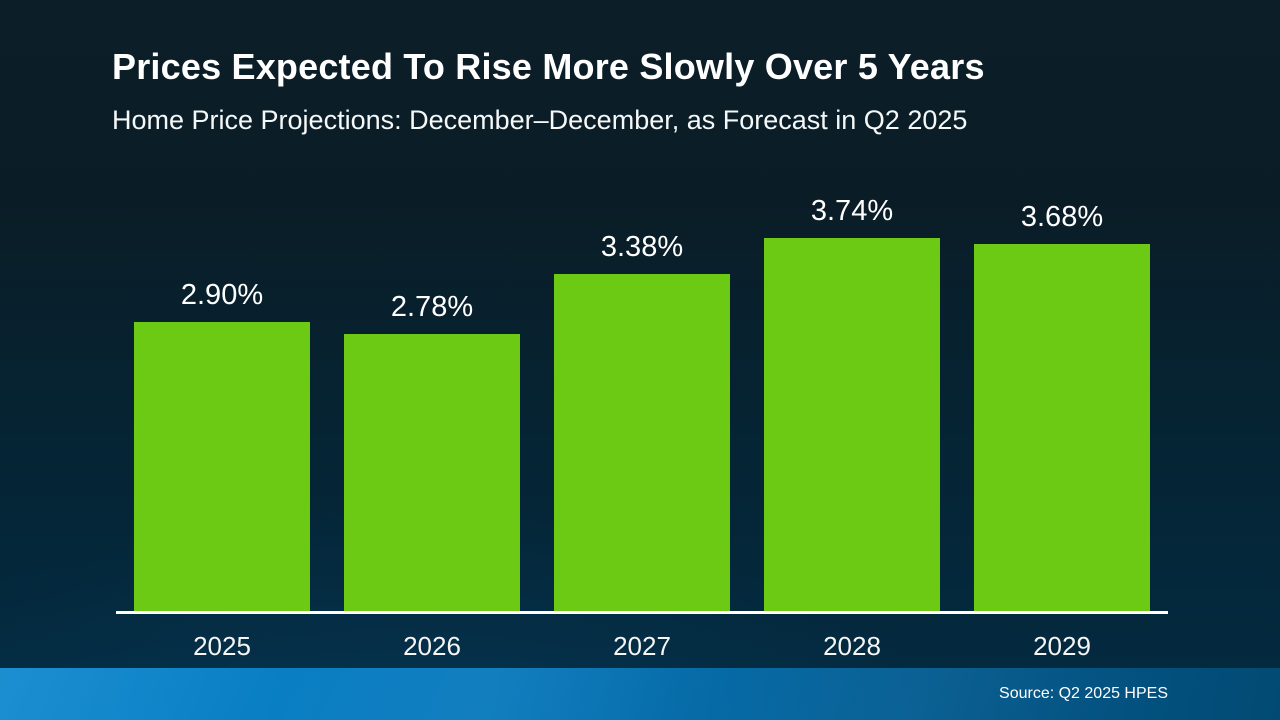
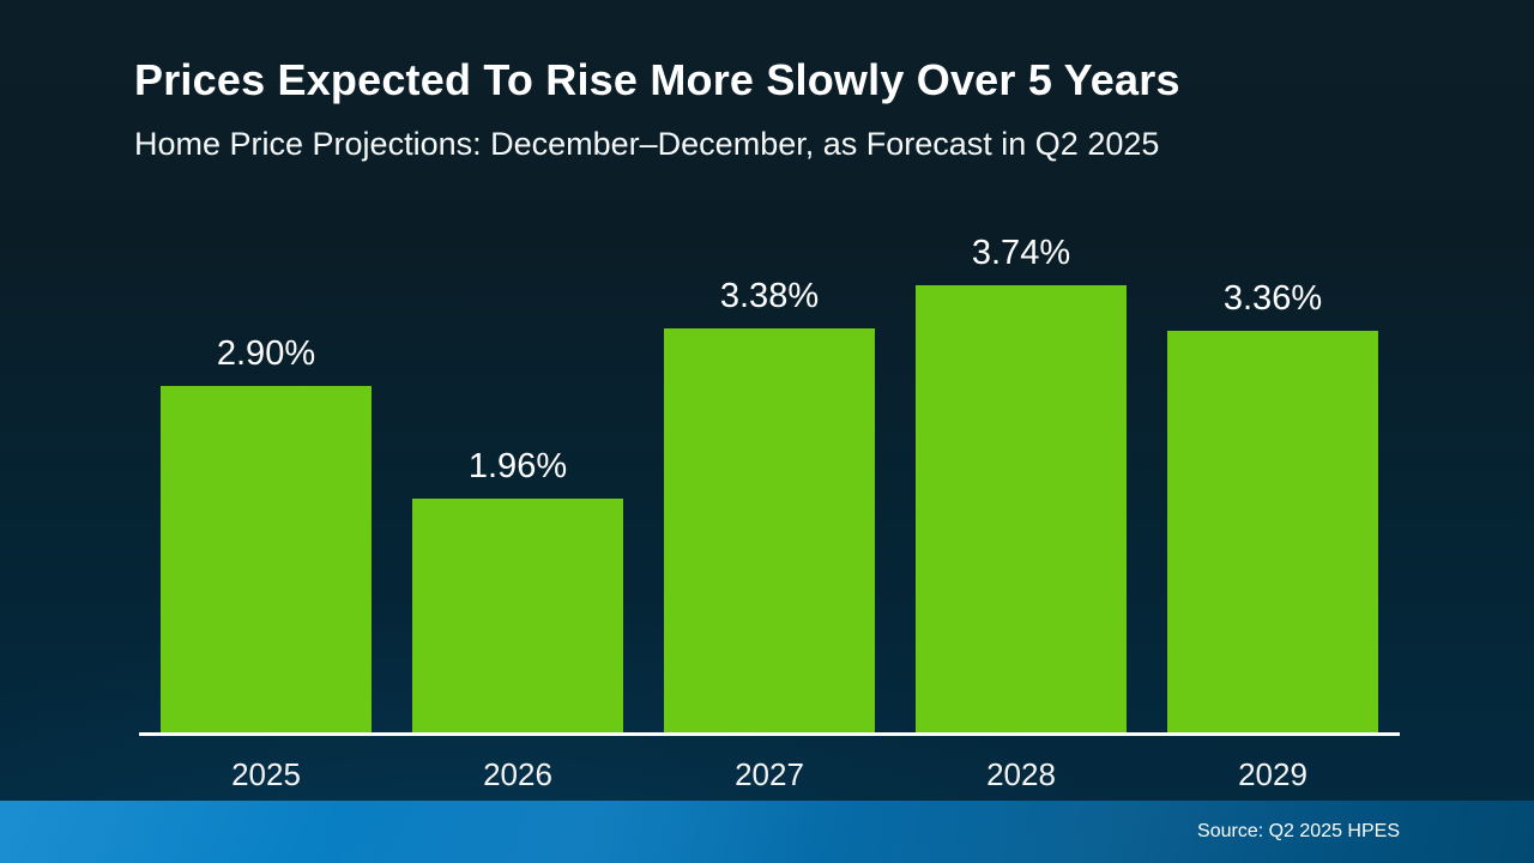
2026: 2.78% -> 1.96%
2029: 3.68% -> 3.36%
